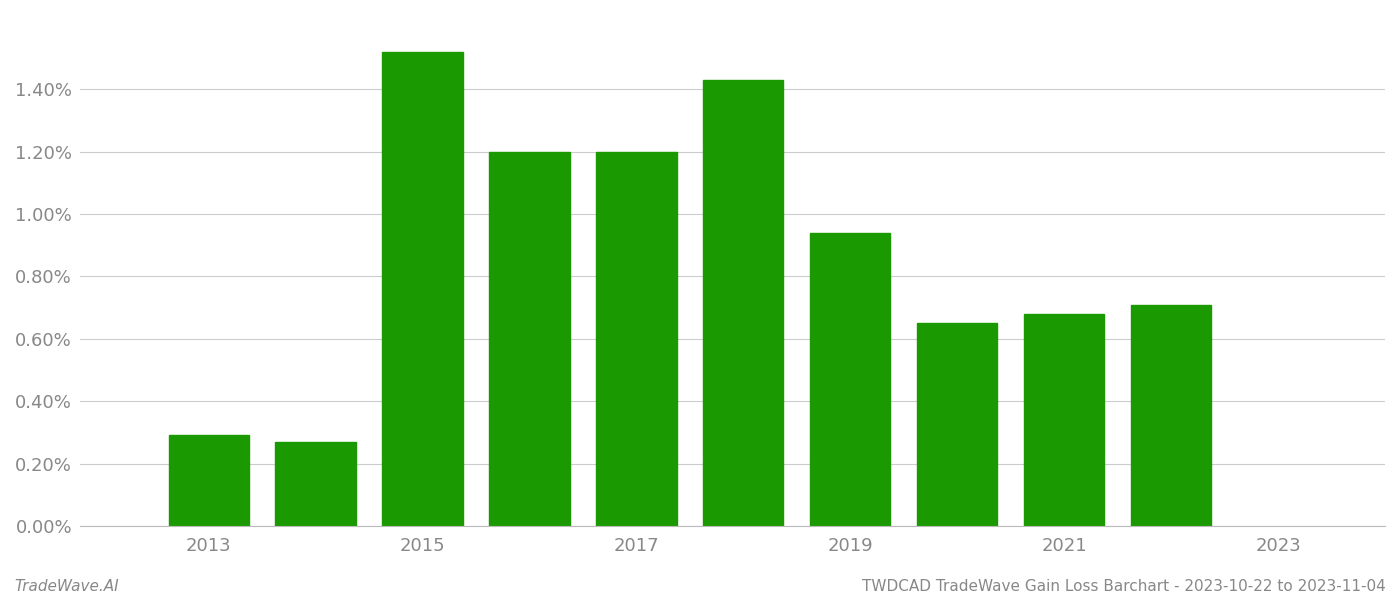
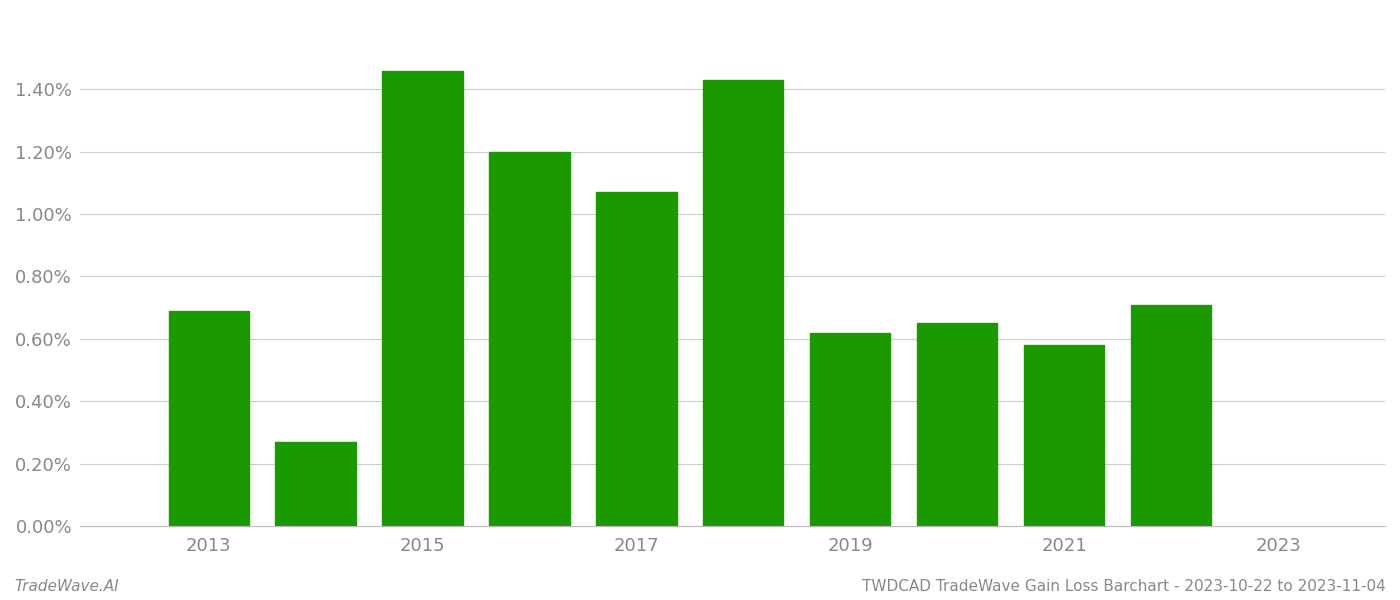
2013: 0.29% -> 0.69%
2015: 1.52% -> 1.46%
2017: 1.20% -> 1.07%
2019: 0.94% -> 0.62%
2021: 0.68% -> 0.58%
